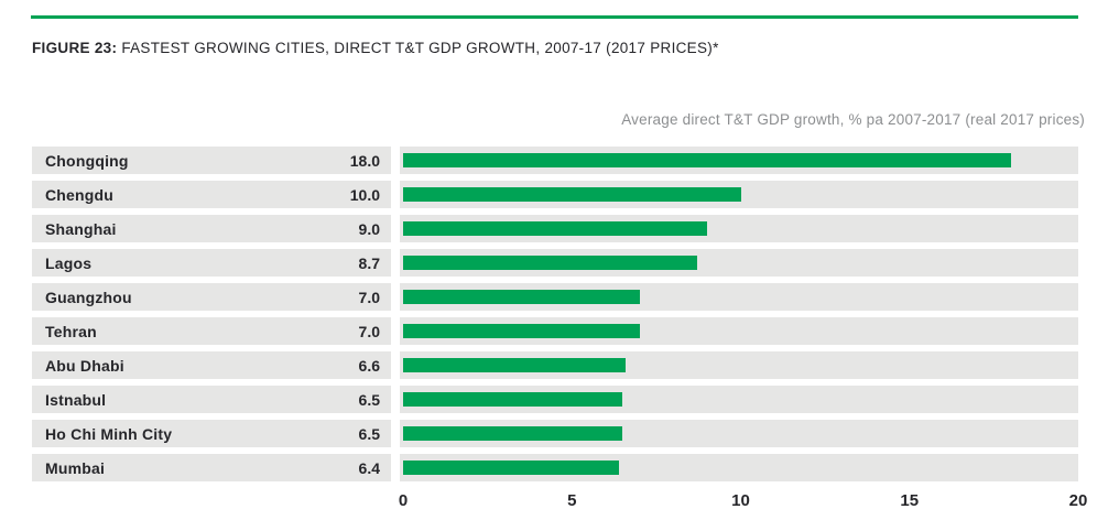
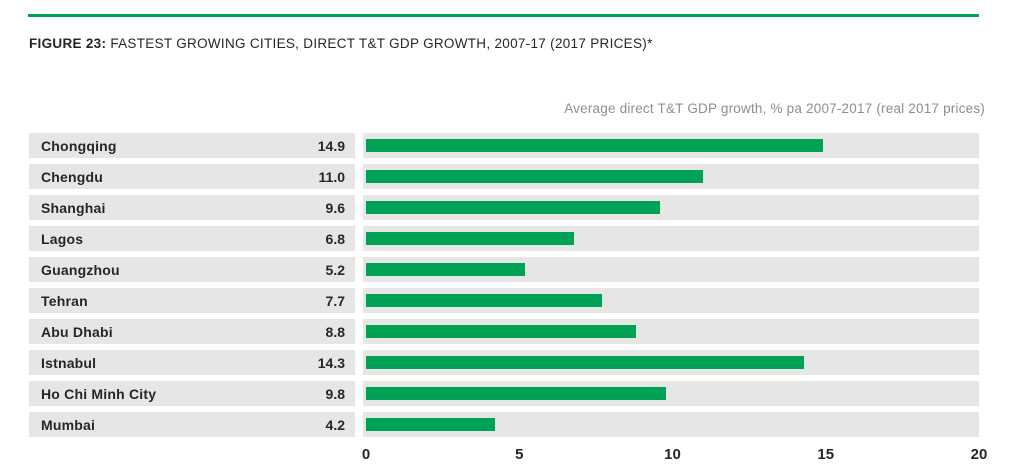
Chongqing: 18.0 -> 14.9
Chengdu: 10.0 -> 11.0
Shanghai: 9.0 -> 9.6
Lagos: 8.7 -> 6.8
Guangzhou: 7.0 -> 5.2
Tehran: 7.0 -> 7.7
Abu Dhabi: 6.6 -> 8.8
Istnabul: 6.5 -> 14.3
Ho Chi Minh City: 6.5 -> 9.8
Mumbai: 6.4 -> 4.2
